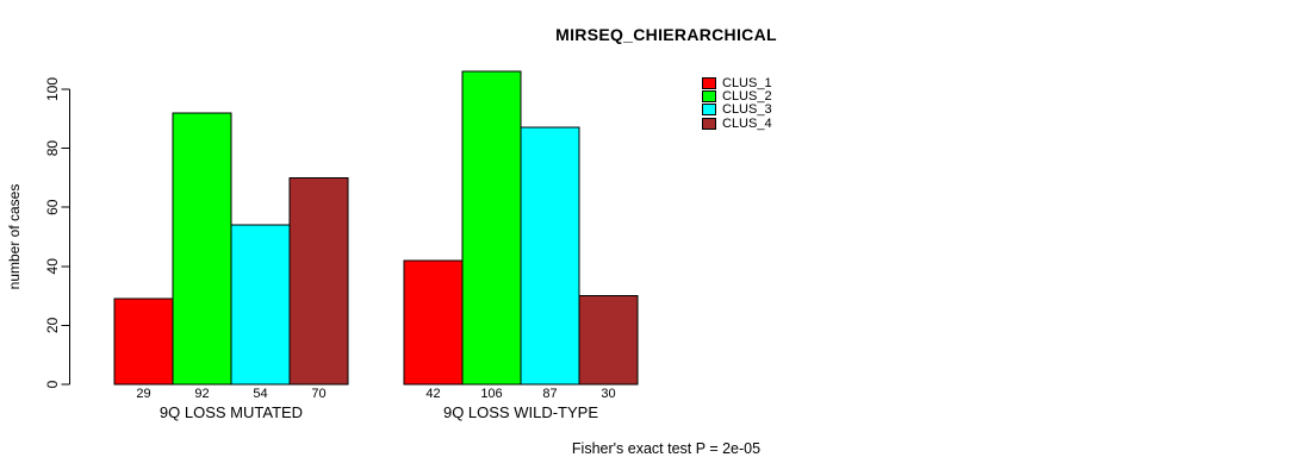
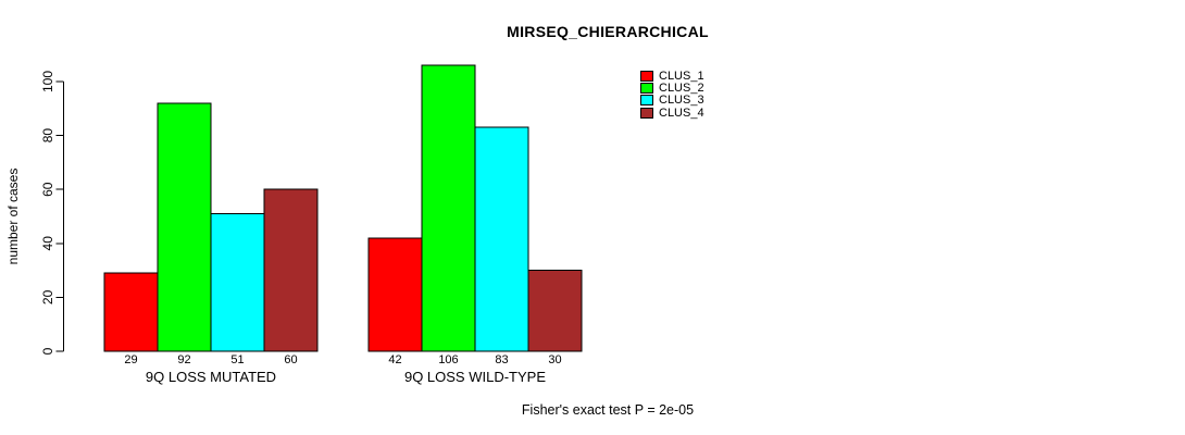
CLUS_3/9Q LOSS MUTATED: 54 -> 51
CLUS_4/9Q LOSS MUTATED: 70 -> 60
CLUS_3/9Q LOSS WILD-TYPE: 87 -> 83
